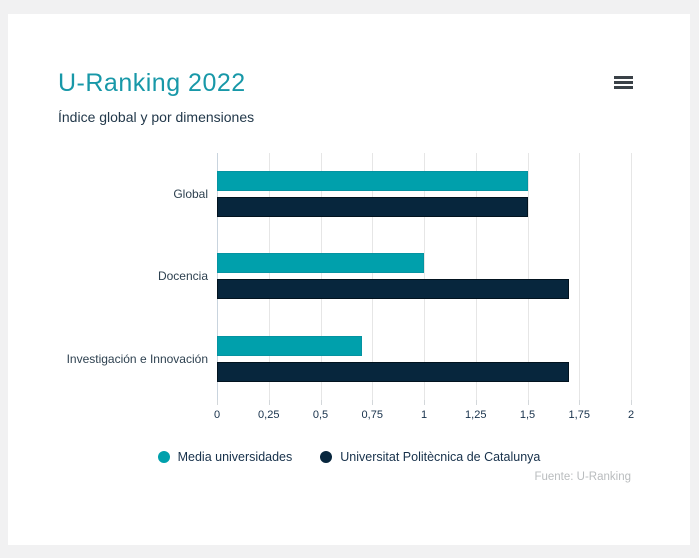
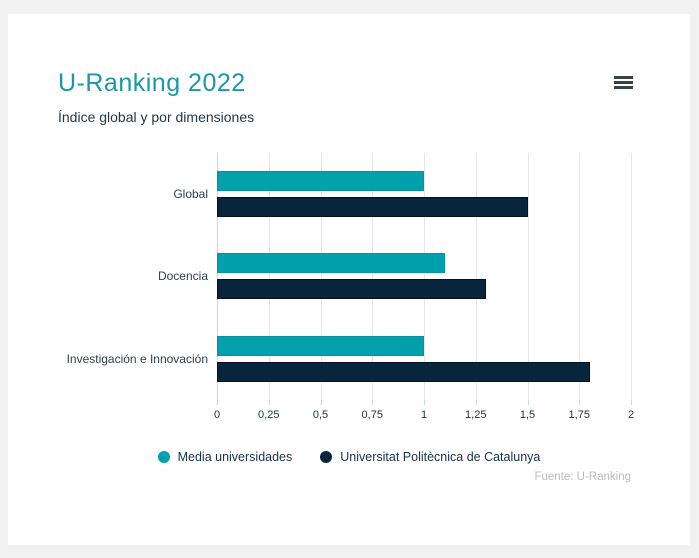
Media universidades/Global: 1.5 -> 1.0
Media universidades/Docencia: 1.0 -> 1.1
Universitat Politècnica de Catalunya/Docencia: 1.7 -> 1.3
Media universidades/Investigación e Innovación: 0.7 -> 1.0
Universitat Politècnica de Catalunya/Investigación e Innovación: 1.7 -> 1.8
